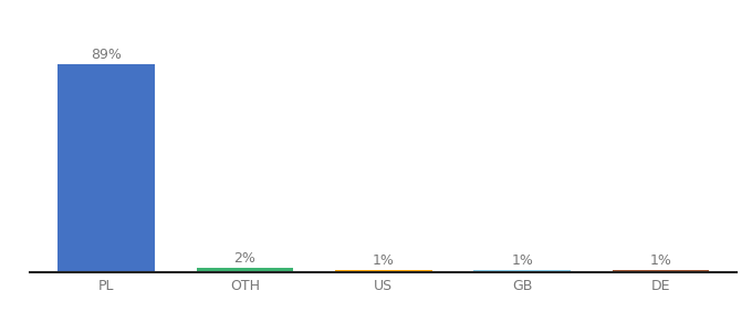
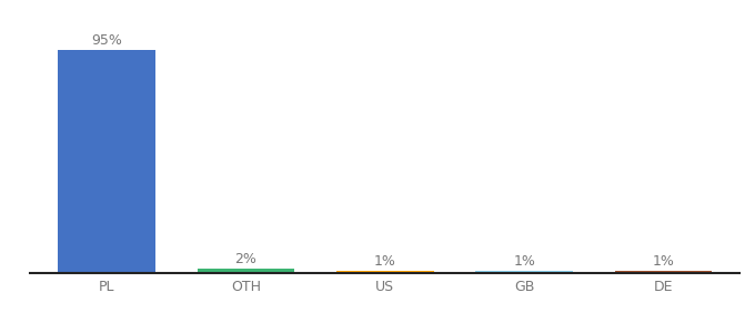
PL: 89% -> 95%
